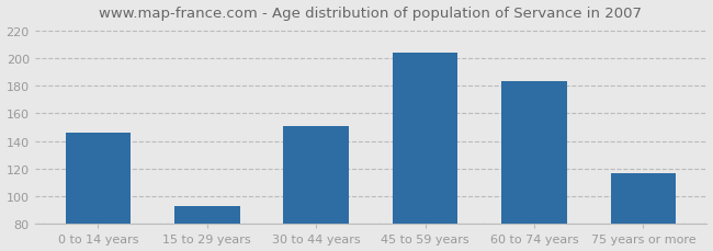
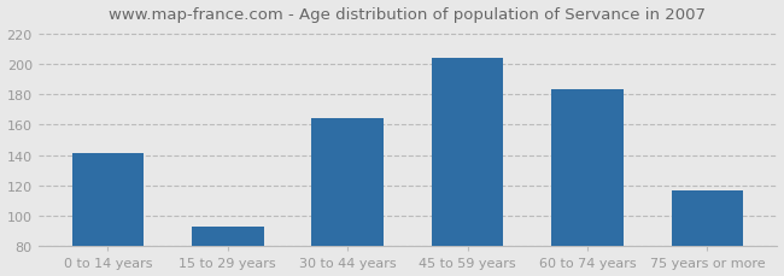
0 to 14 years: 146 -> 141
30 to 44 years: 151 -> 164
